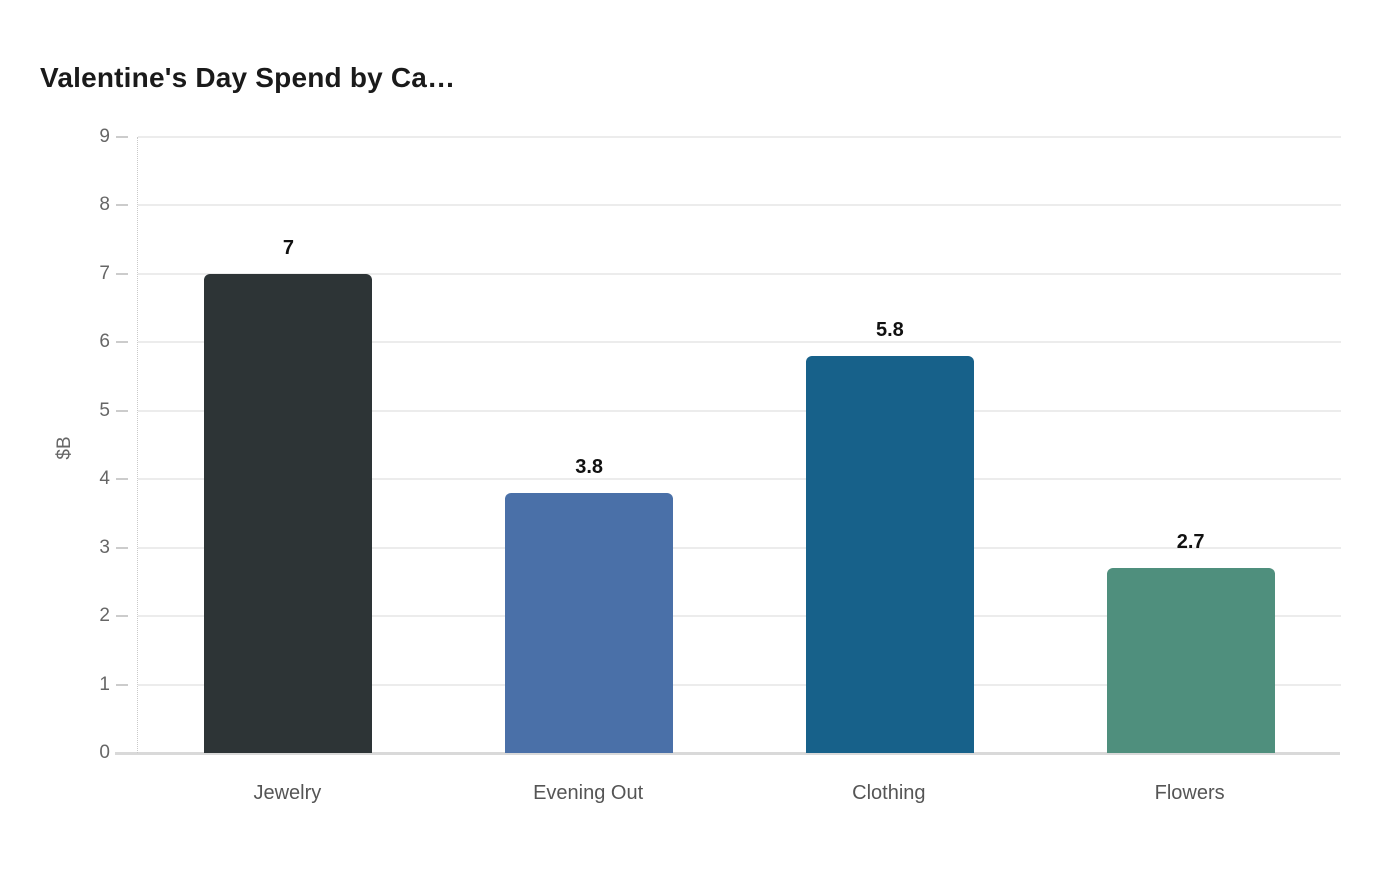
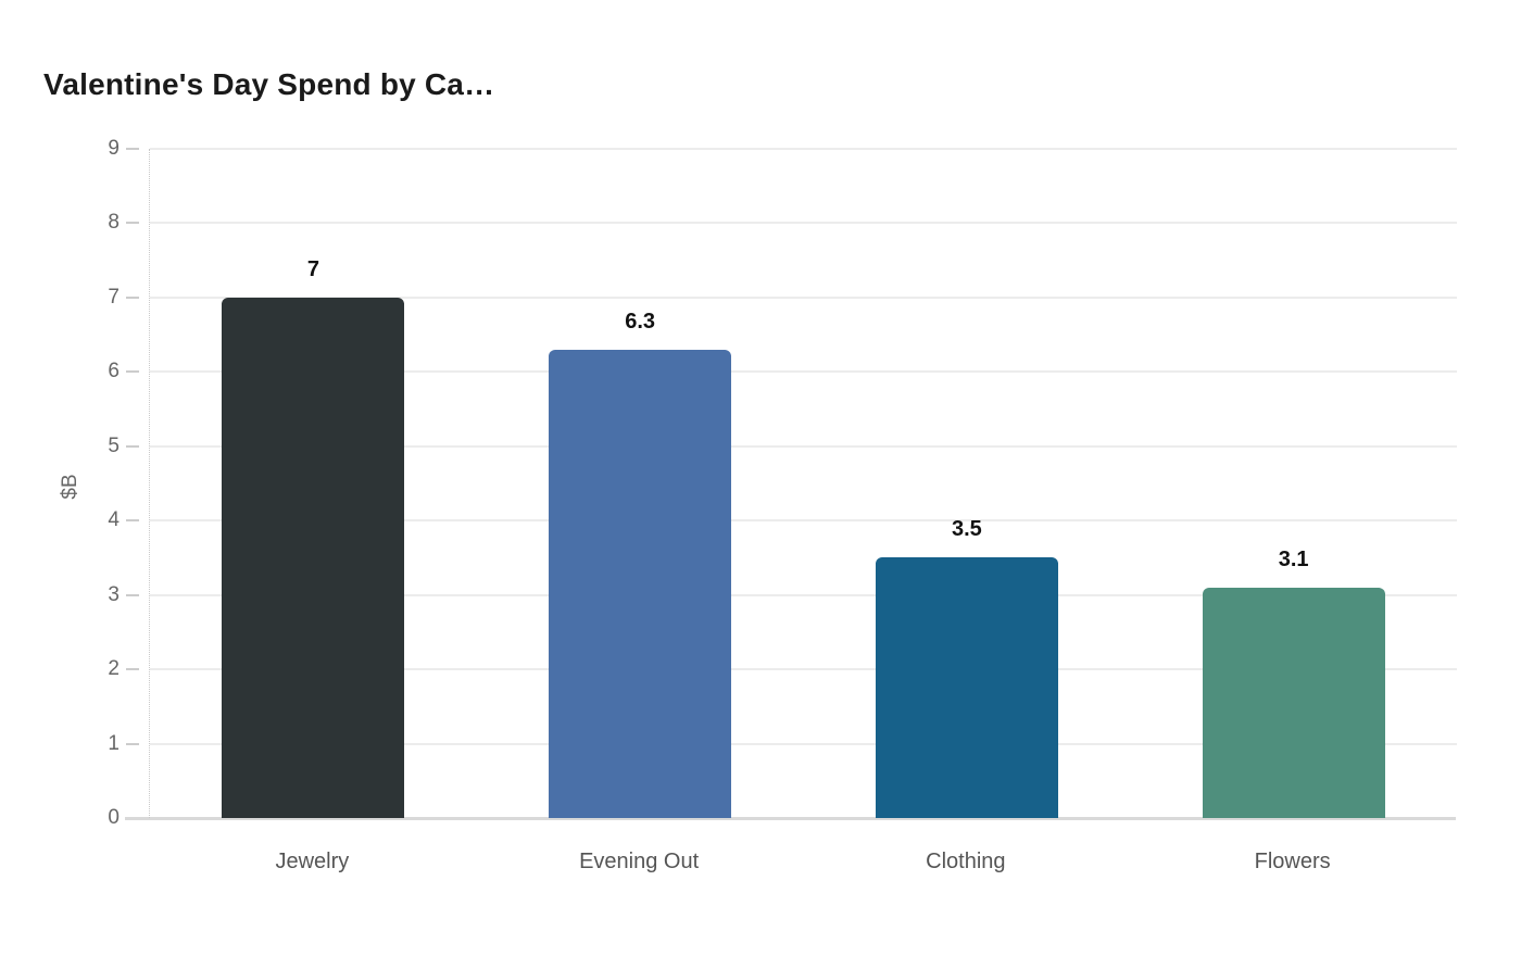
Evening Out: 3.8 -> 6.3
Clothing: 5.8 -> 3.5
Flowers: 2.7 -> 3.1
